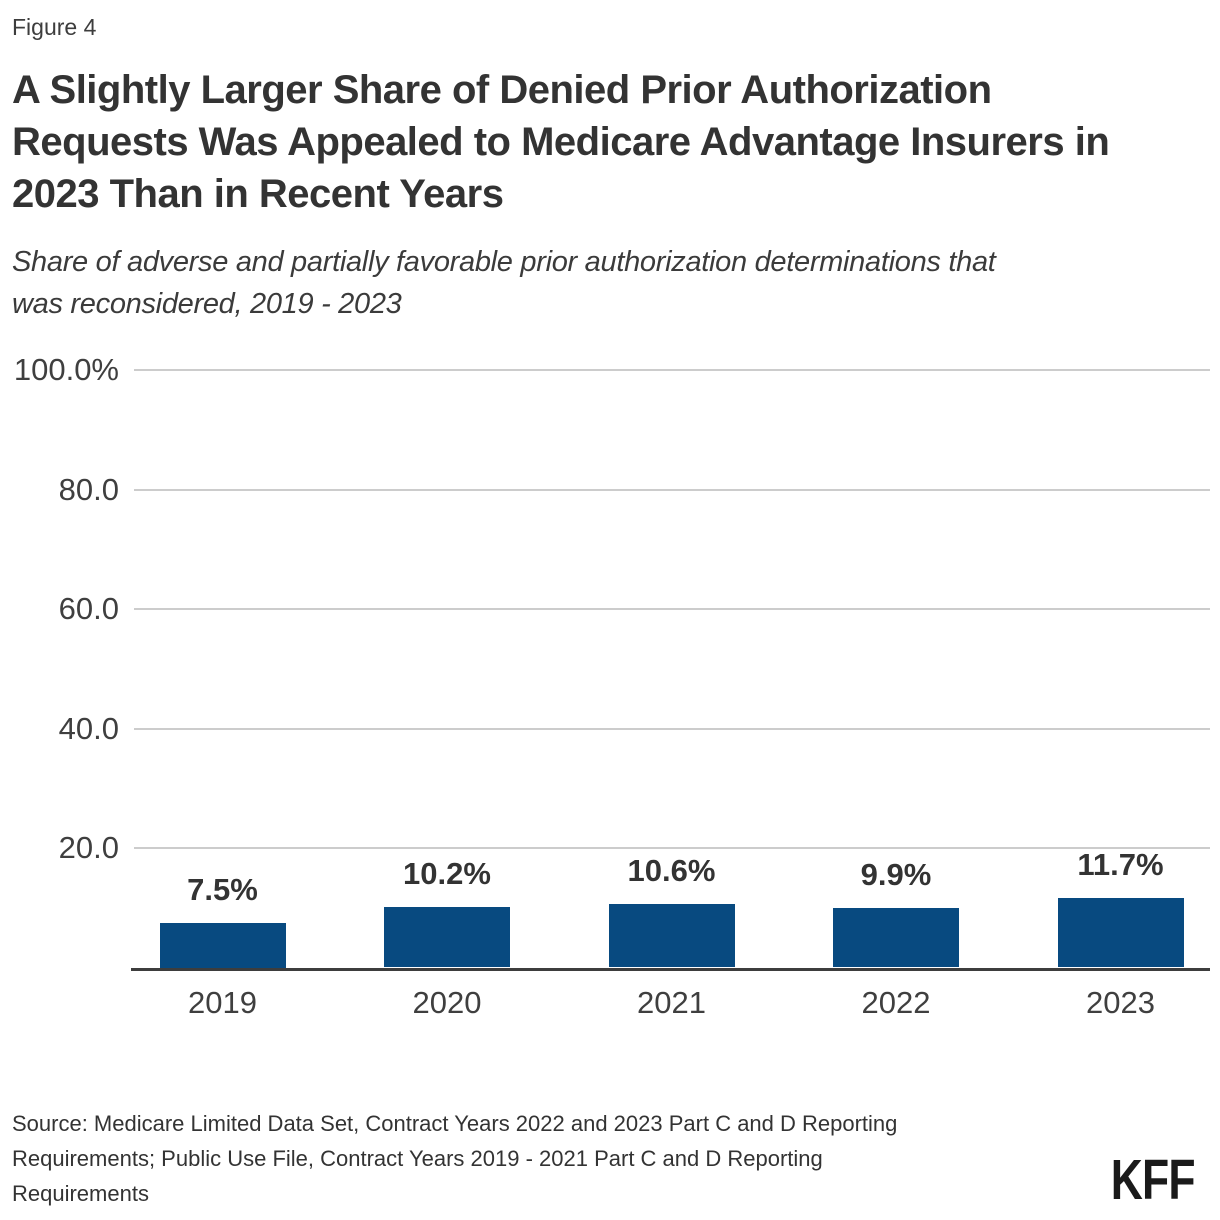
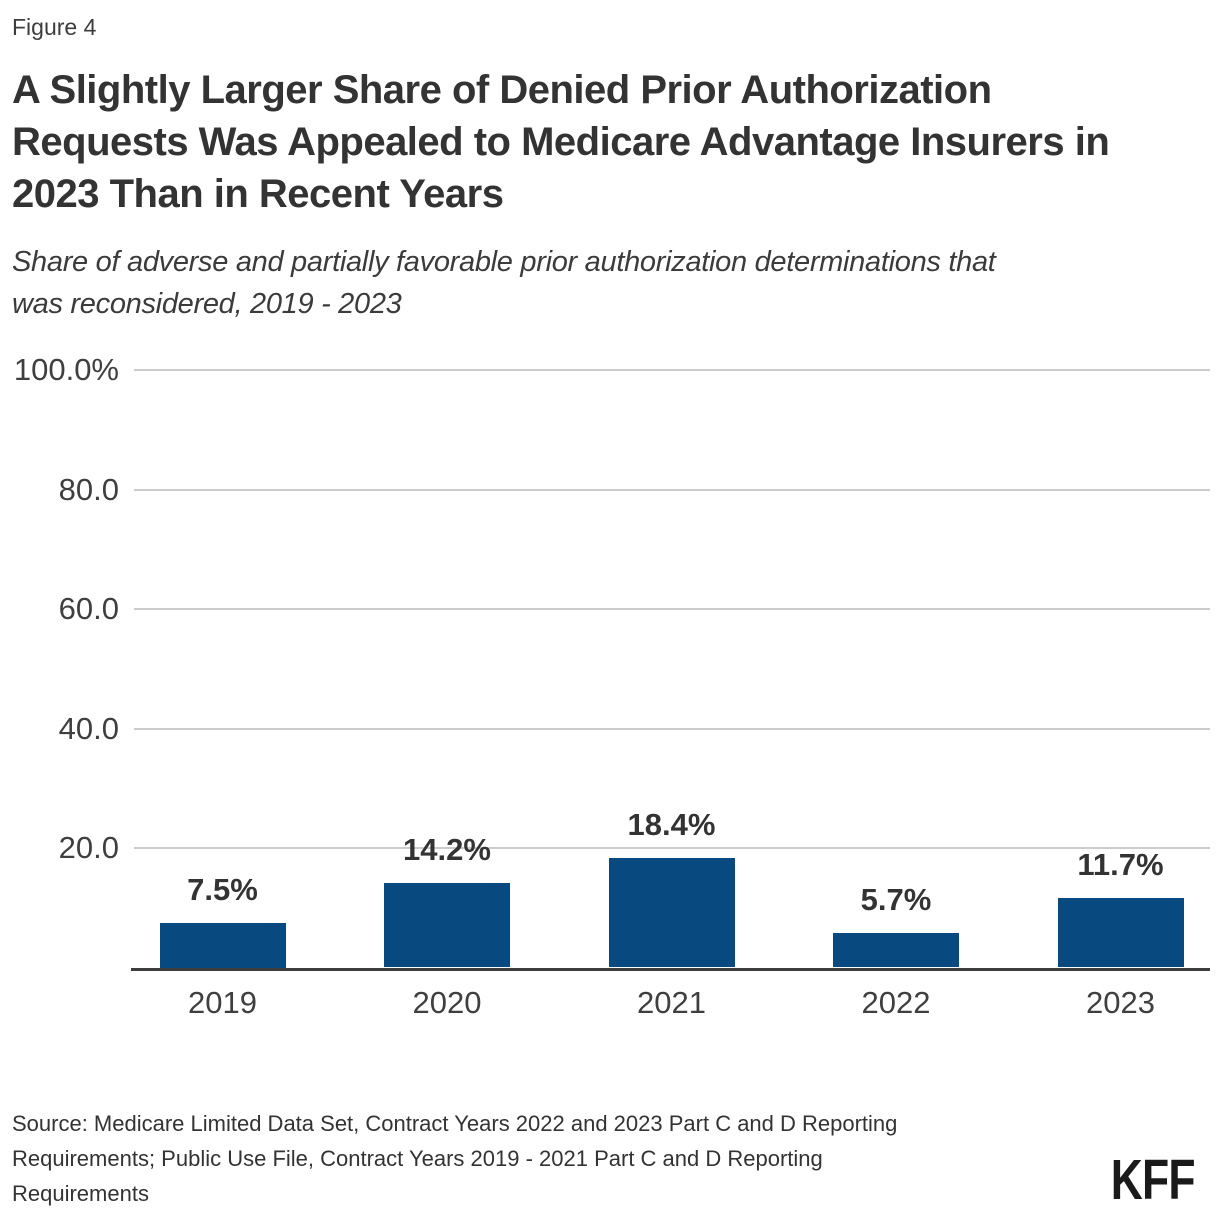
2020: 10.2% -> 14.2%
2021: 10.6% -> 18.4%
2022: 9.9% -> 5.7%
